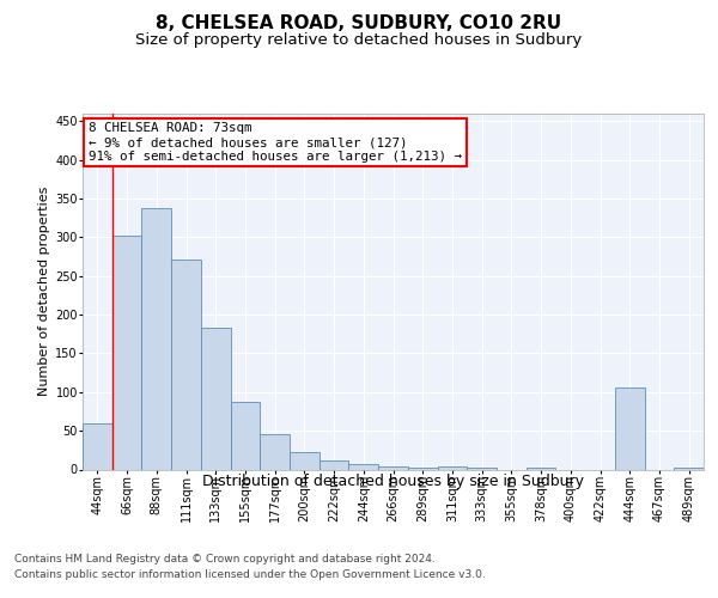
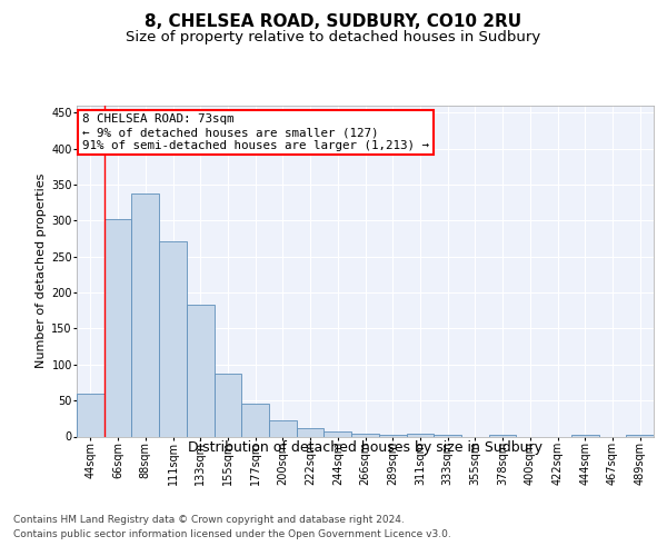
444sqm: 106 -> 2
